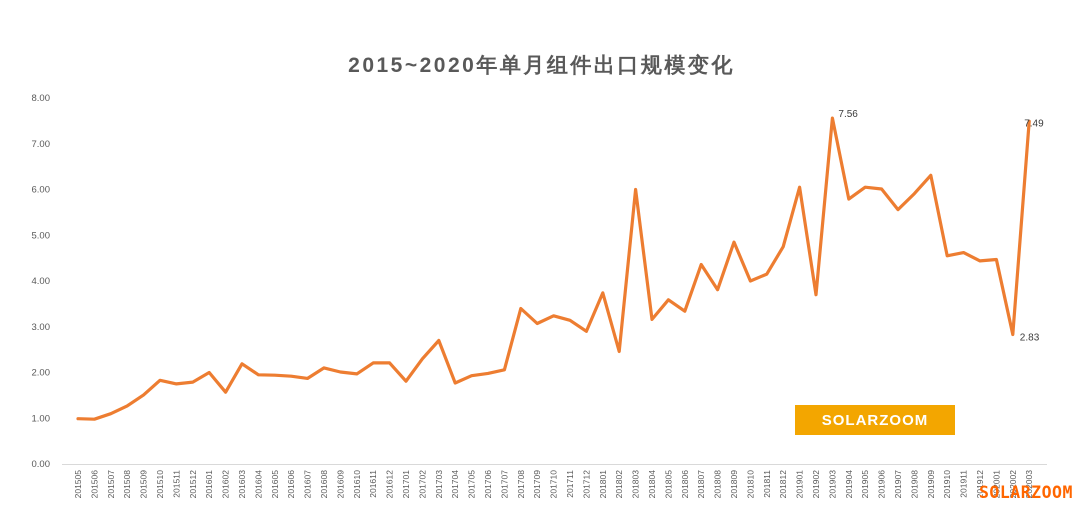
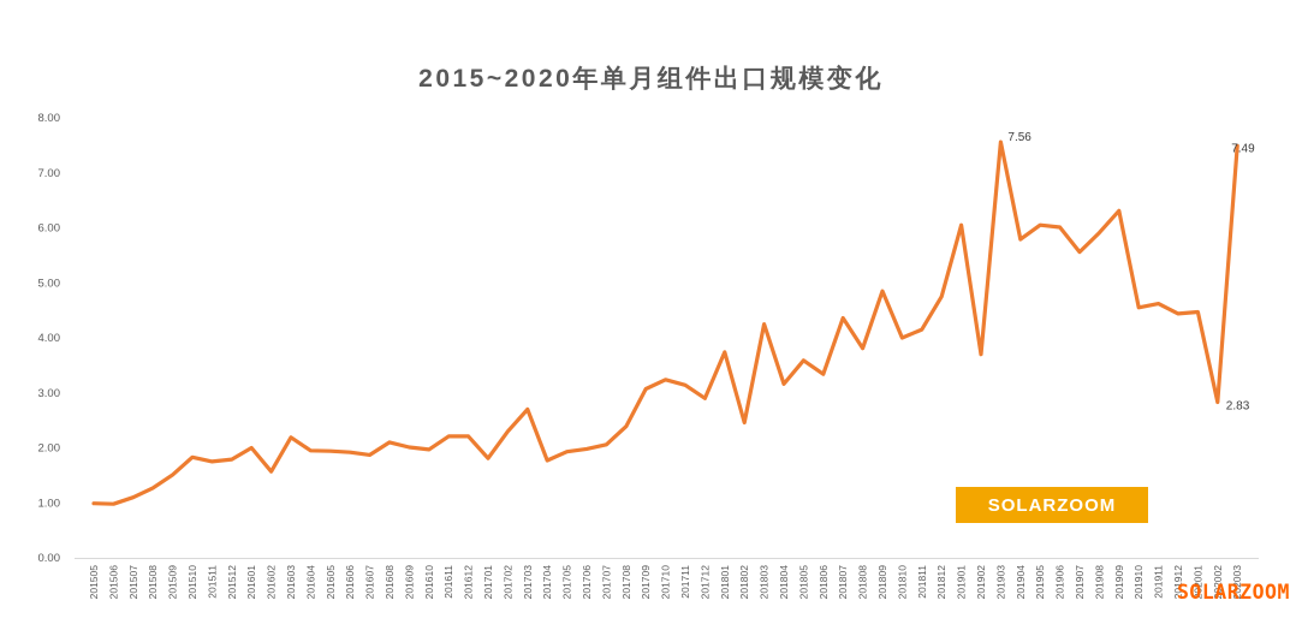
201708: 3.4 -> 2.4
201803: 6.0 -> 4.2
